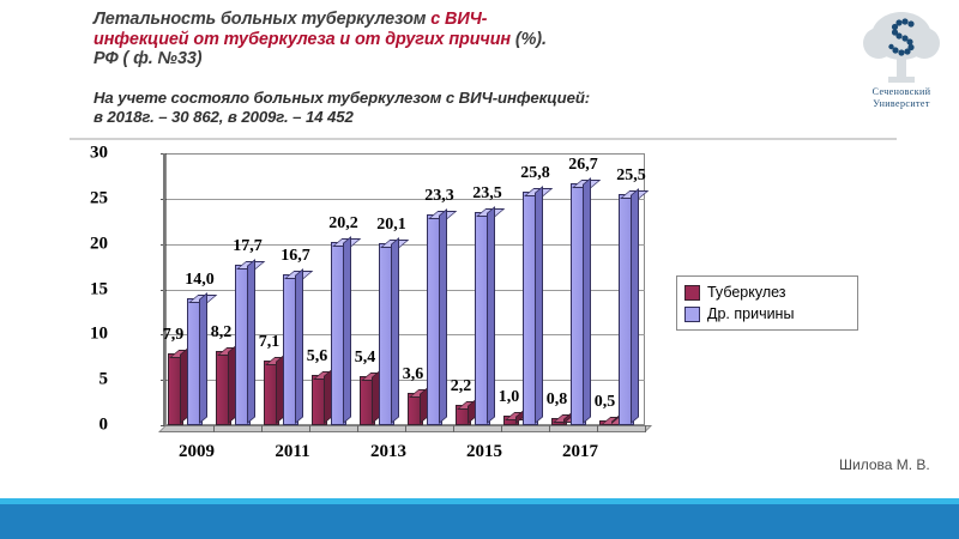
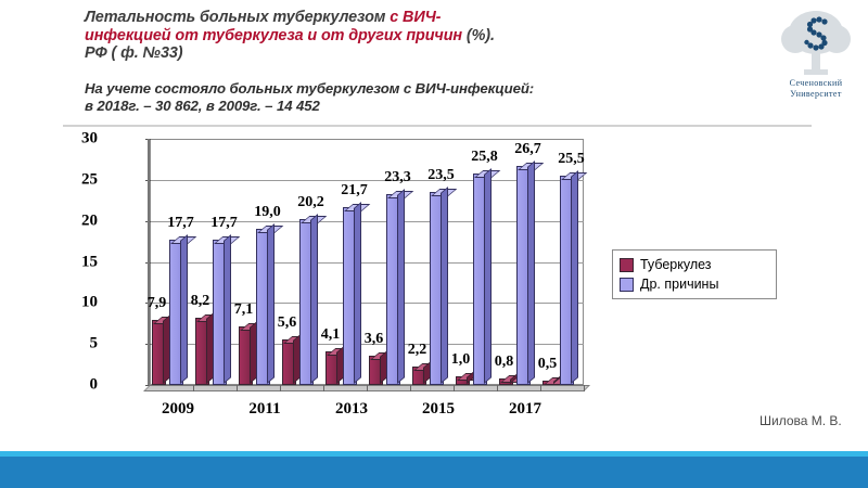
Др. причины/2009: 14,0 -> 17,7
Др. причины/2011: 16,7 -> 19,0
Туберкулез/2013: 5,4 -> 4,1
Др. причины/2013: 20,1 -> 21,7
